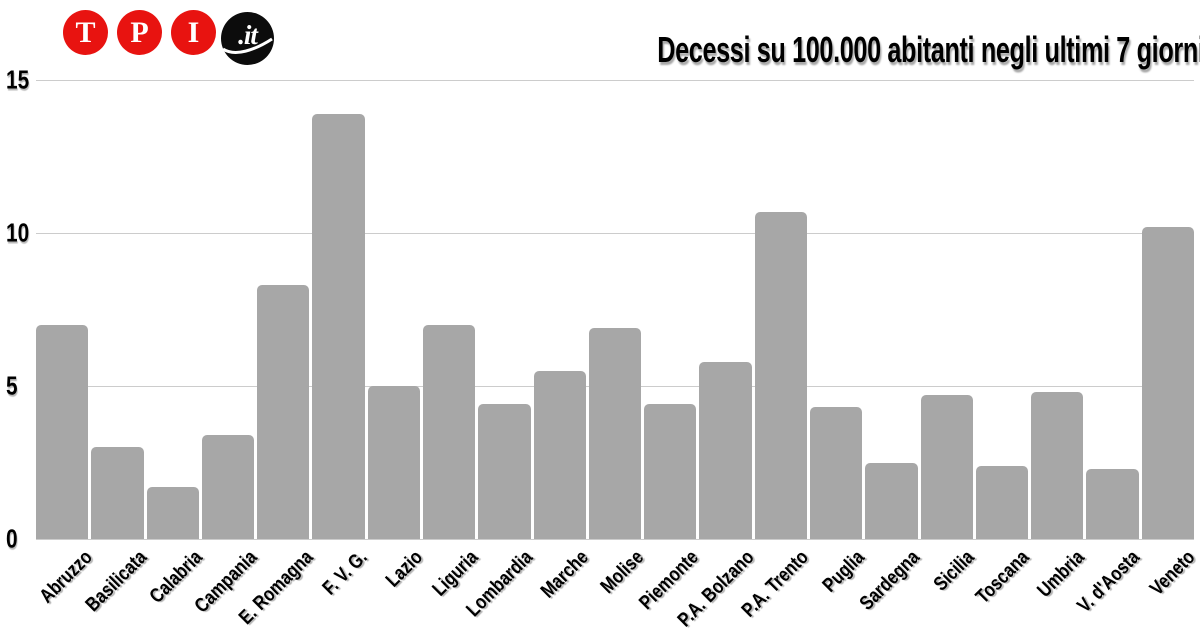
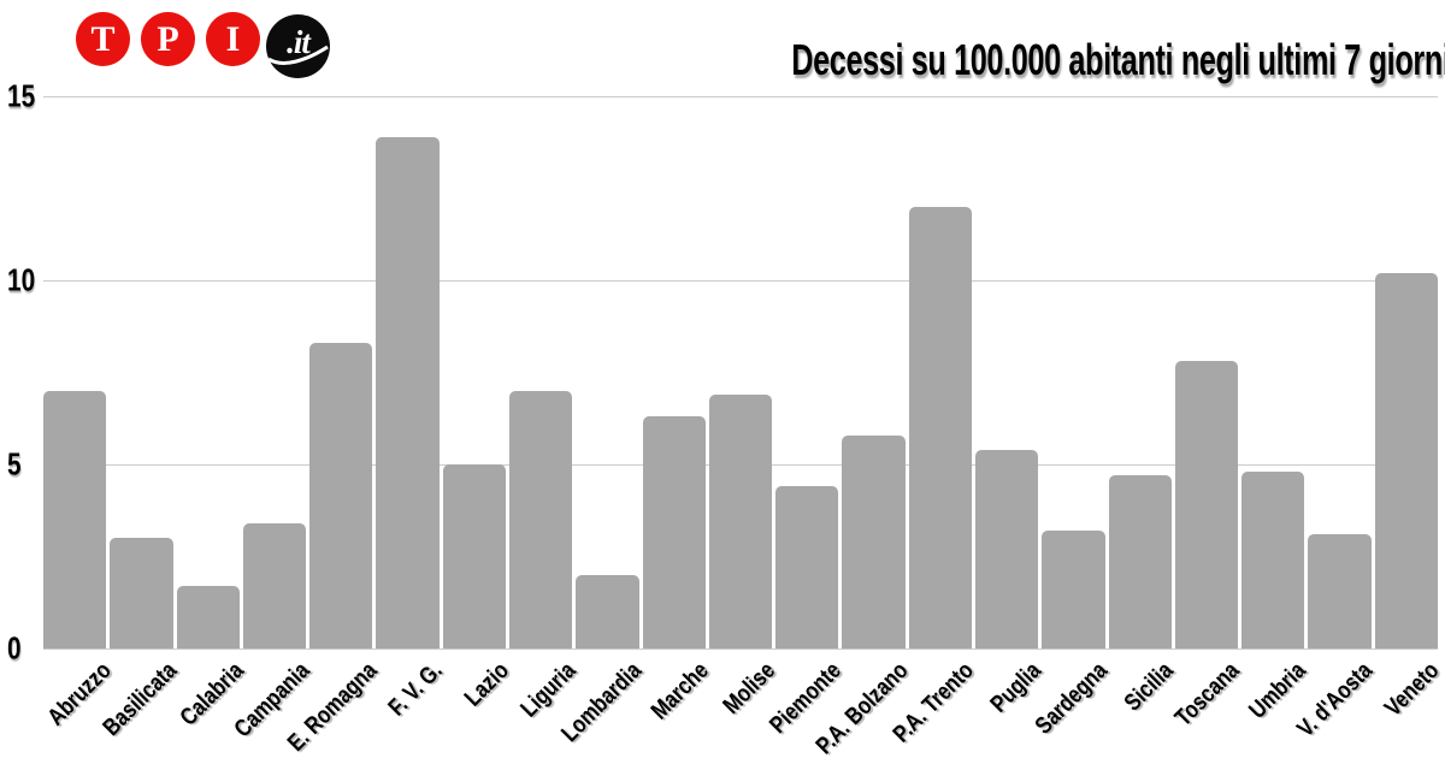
Lombardia: 4.4 -> 2.0
Marche: 5.5 -> 6.3
P.A. Trento: 10.7 -> 12.0
Puglia: 4.3 -> 5.4
Sardegna: 2.5 -> 3.2
Toscana: 2.4 -> 7.8
V. d'Aosta: 2.3 -> 3.1
